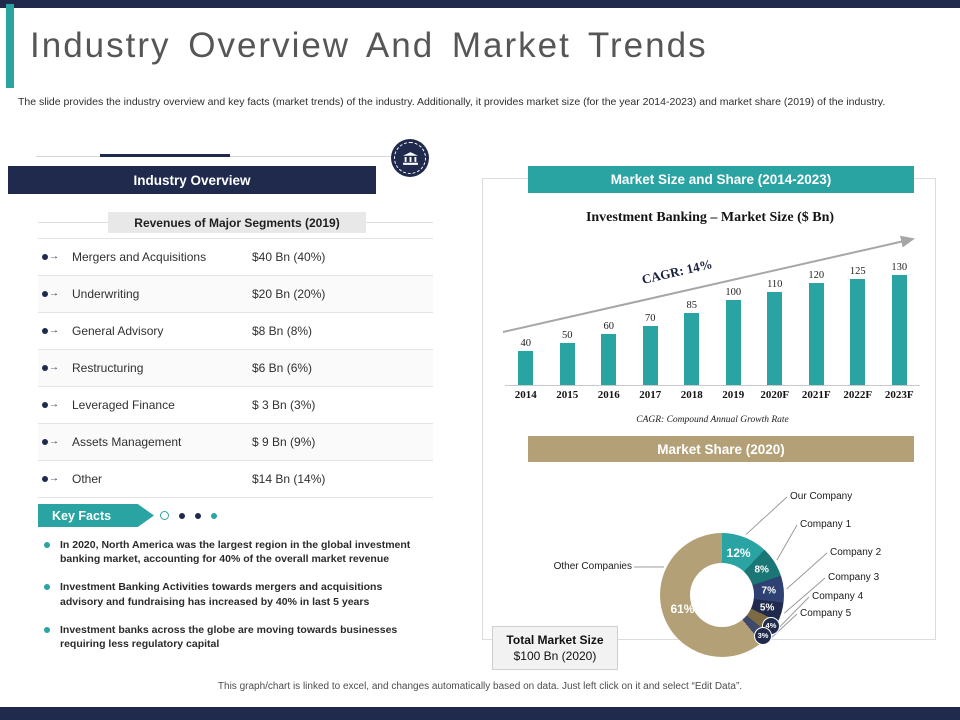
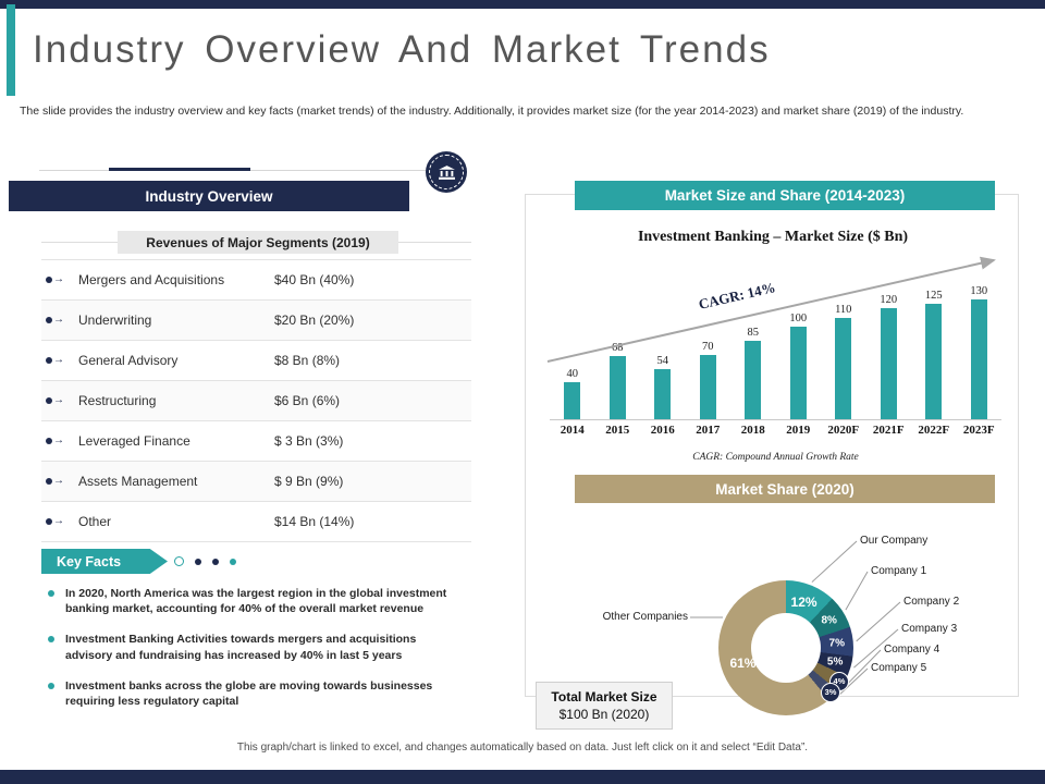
Investment Banking – Market Size ($ Bn)/2015: 50 -> 68
Investment Banking – Market Size ($ Bn)/2016: 60 -> 54
